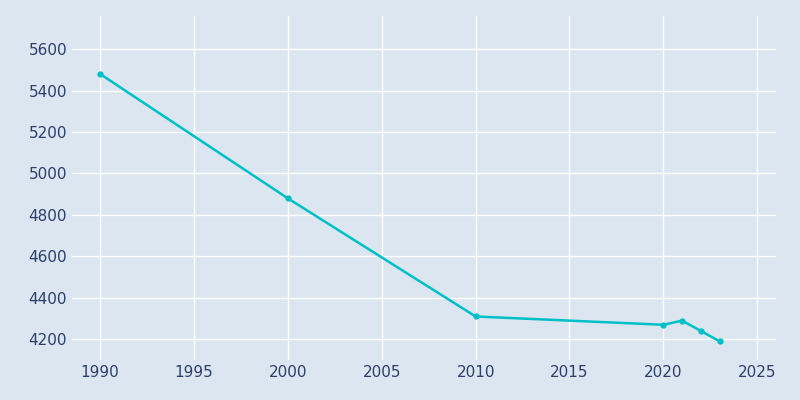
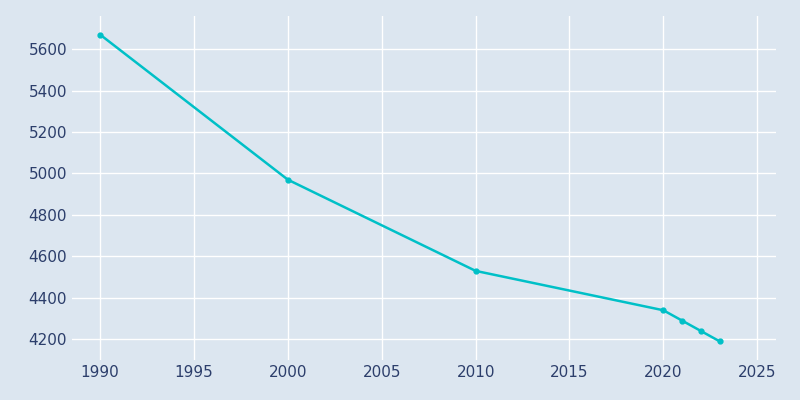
1990: 5480 -> 5670
2000: 4880 -> 4970
2010: 4310 -> 4530
2020: 4270 -> 4340
